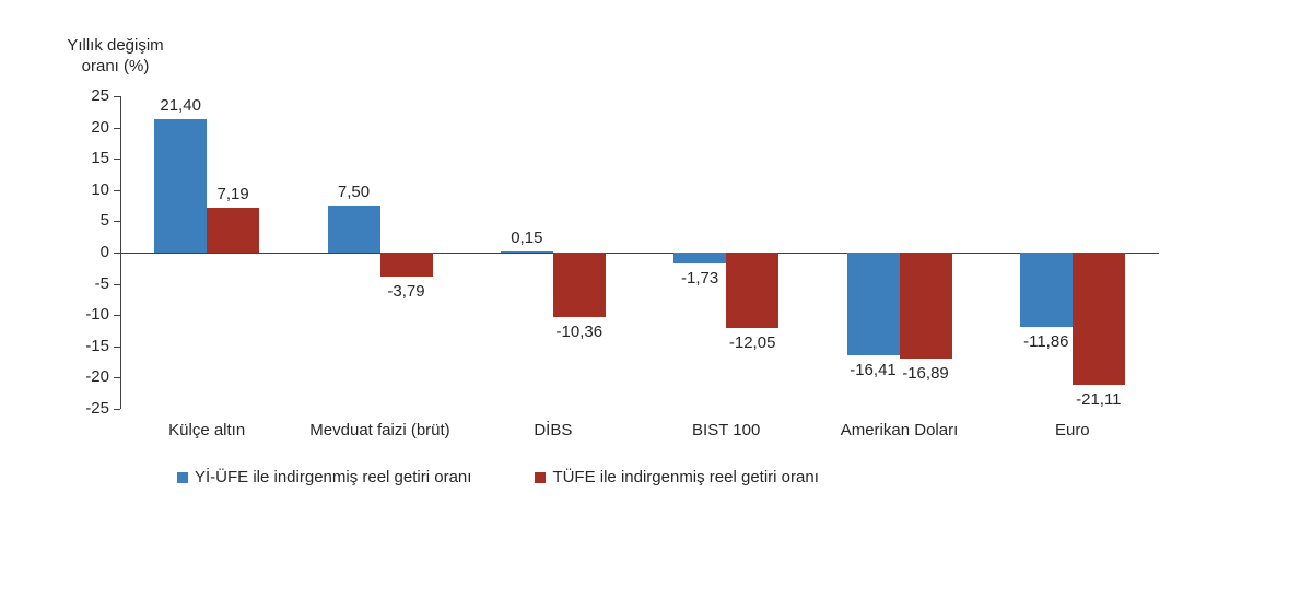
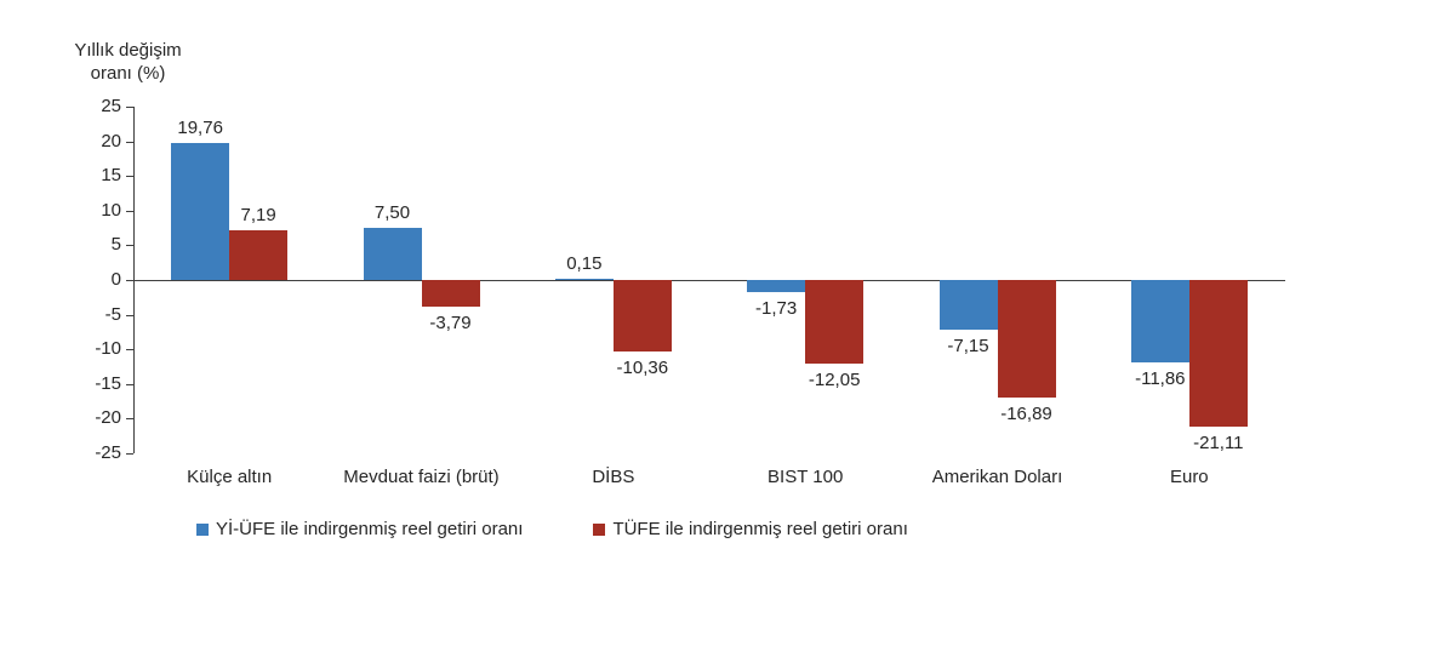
Yİ-ÜFE ile indirgenmiş reel getiri oranı/Külçe altın: 21,40 -> 19,76
Yİ-ÜFE ile indirgenmiş reel getiri oranı/Amerikan Doları: -16,41 -> -7,15
